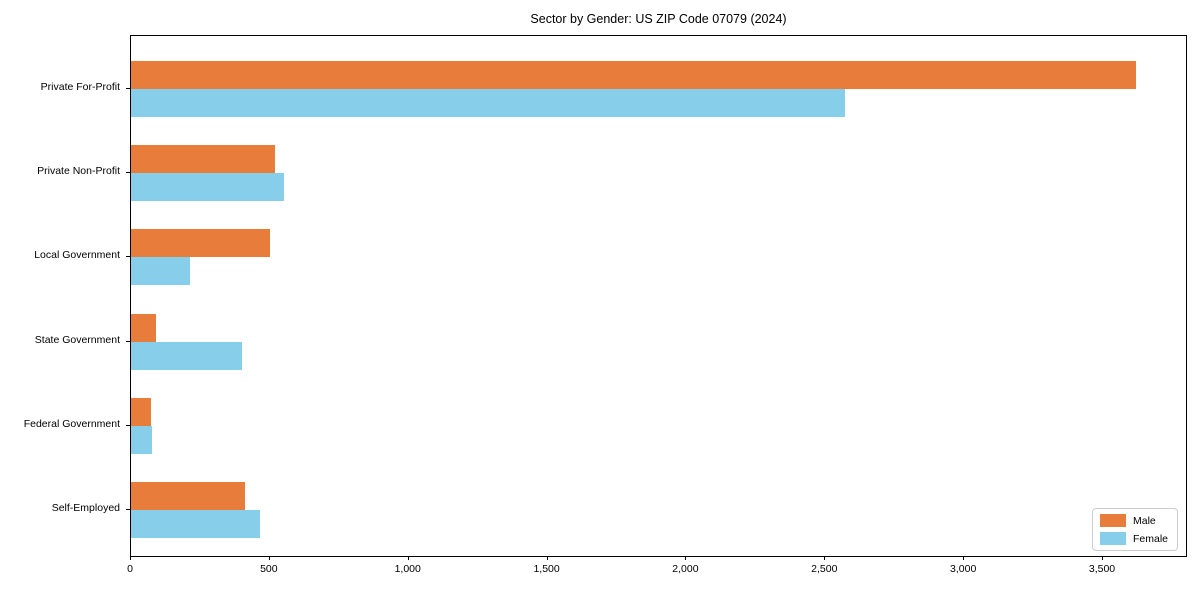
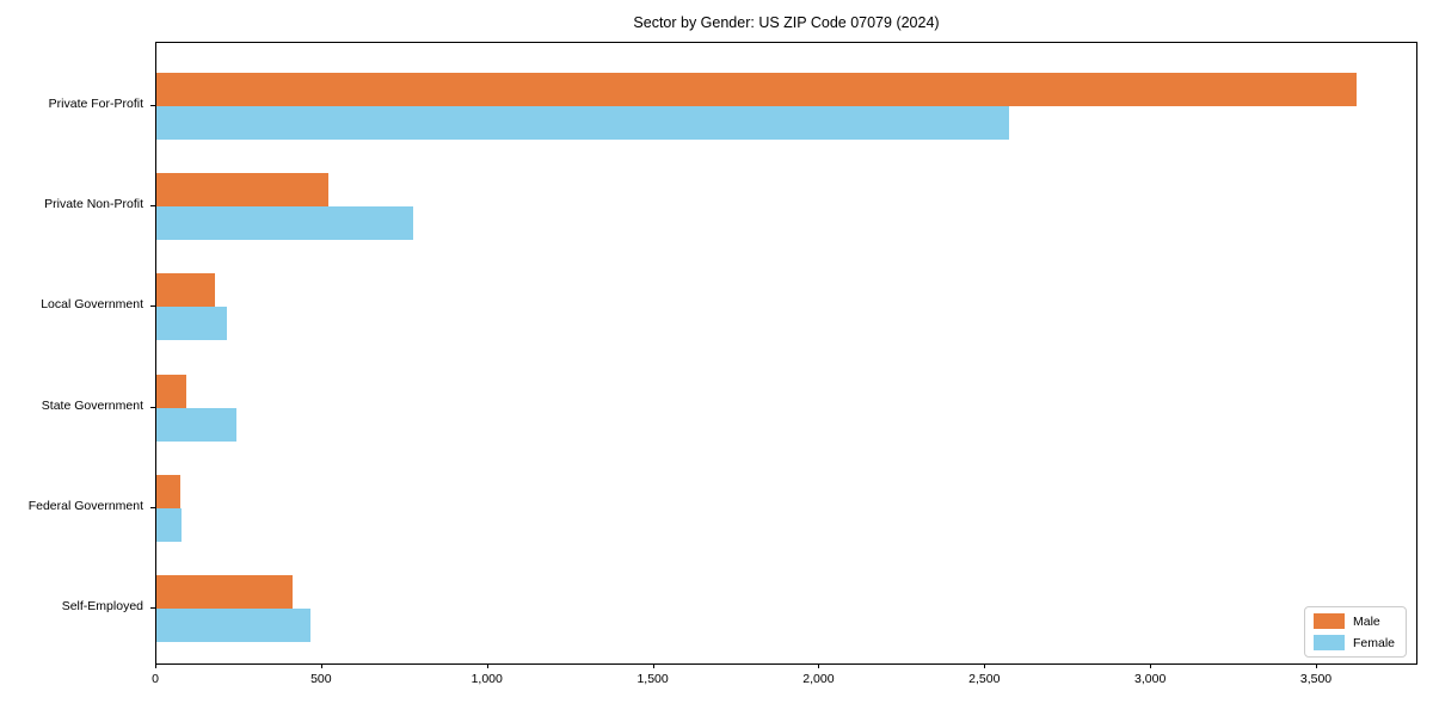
Female/Private Non-Profit: 550 -> 780
Male/Local Government: 500 -> 180
Female/State Government: 400 -> 240
